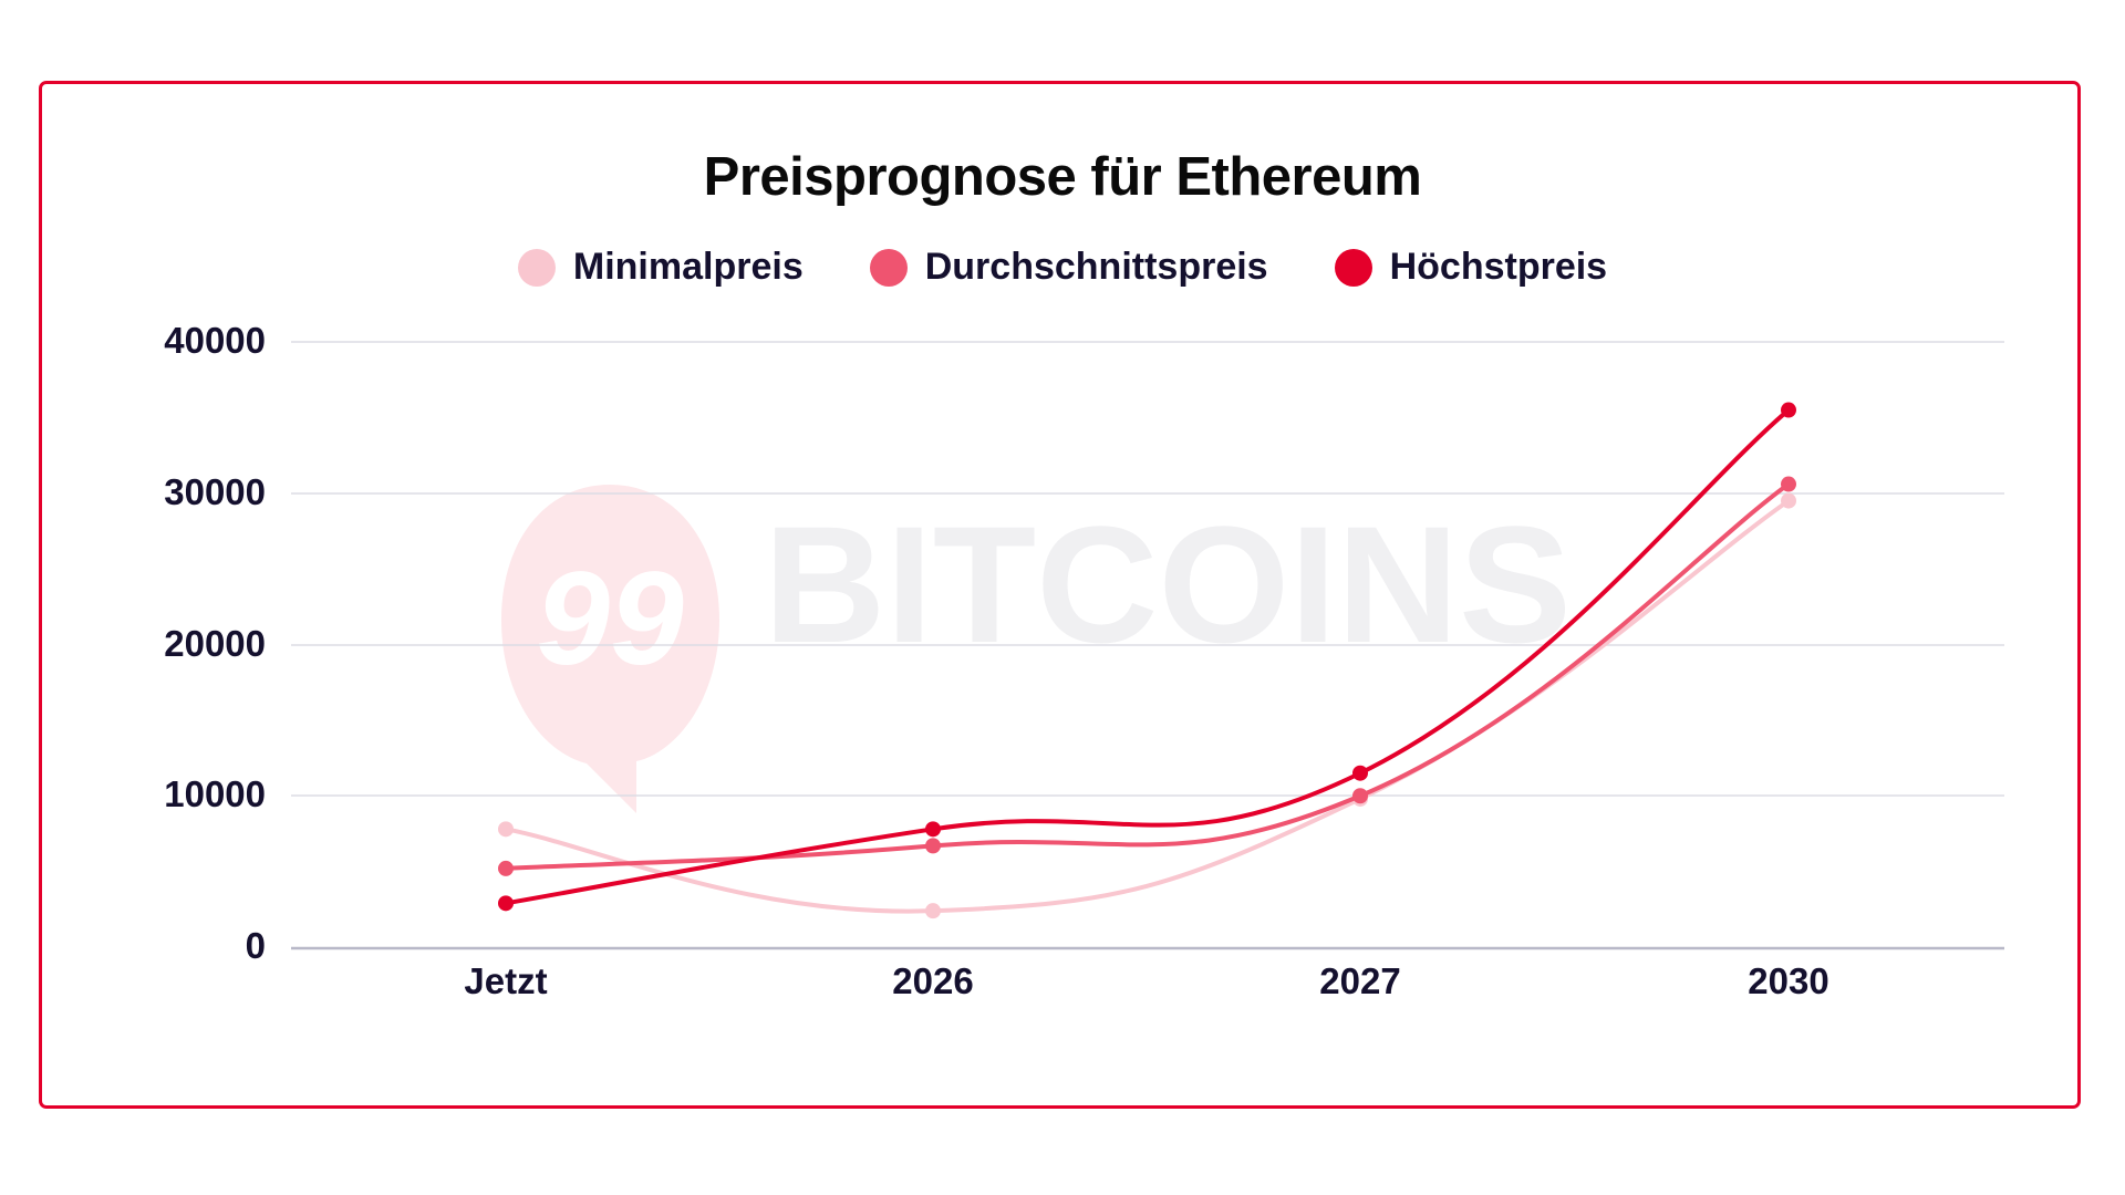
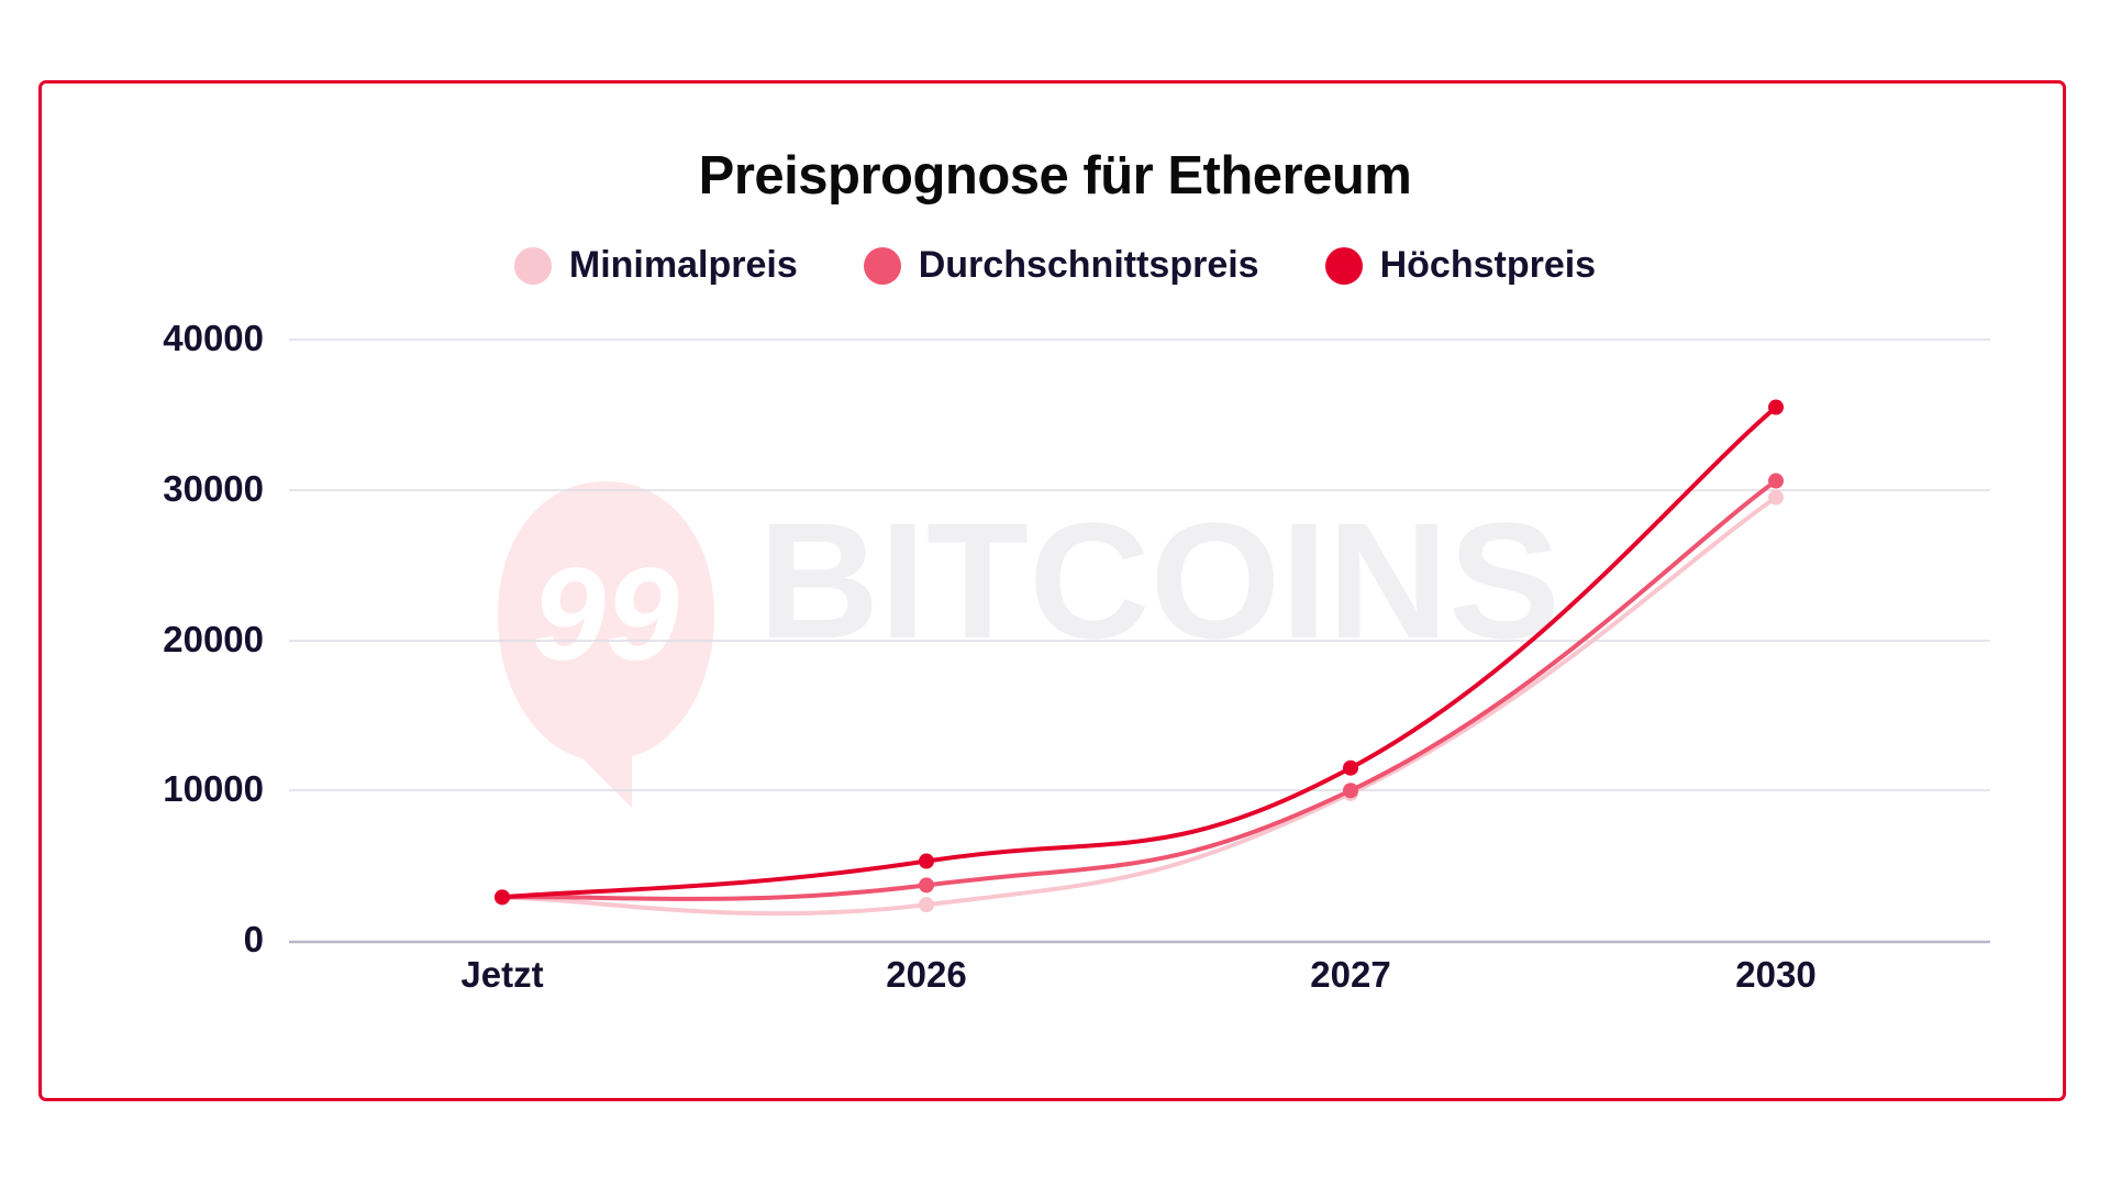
Minimalpreis/Jetzt: 7800 -> 2900
Durchschnittspreis/Jetzt: 5200 -> 2900
Durchschnittspreis/2026: 6700 -> 3700
Höchstpreis/2026: 7800 -> 5300
